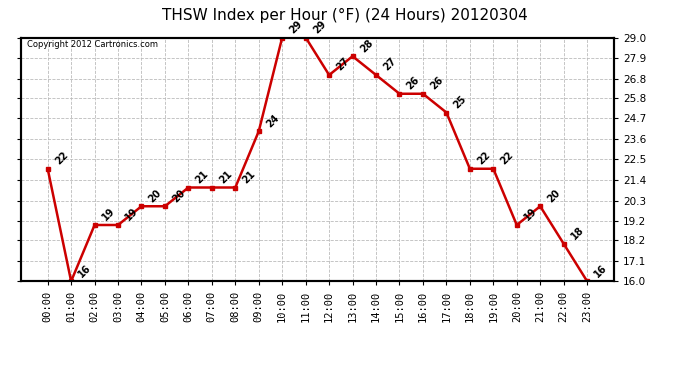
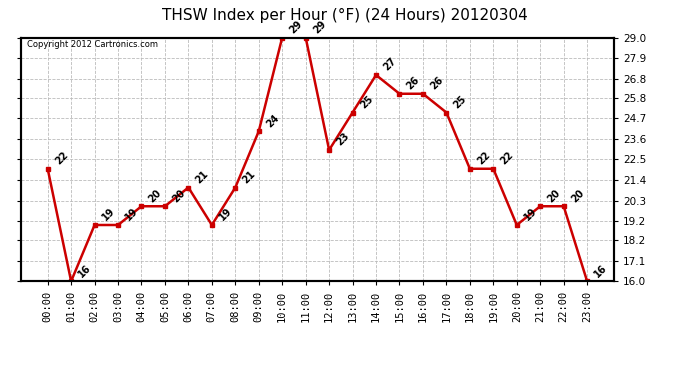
07:00: 21 -> 19
12:00: 27 -> 23
13:00: 28 -> 25
22:00: 18 -> 20
